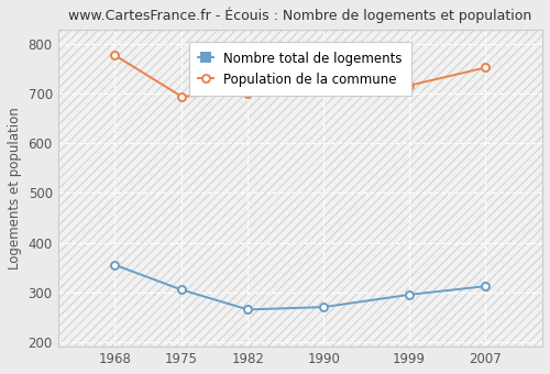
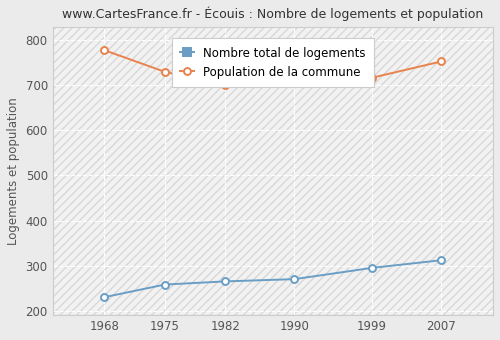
Nombre total de logements/1968: 355 -> 230
Nombre total de logements/1975: 305 -> 258
Population de la commune/1975: 695 -> 730
